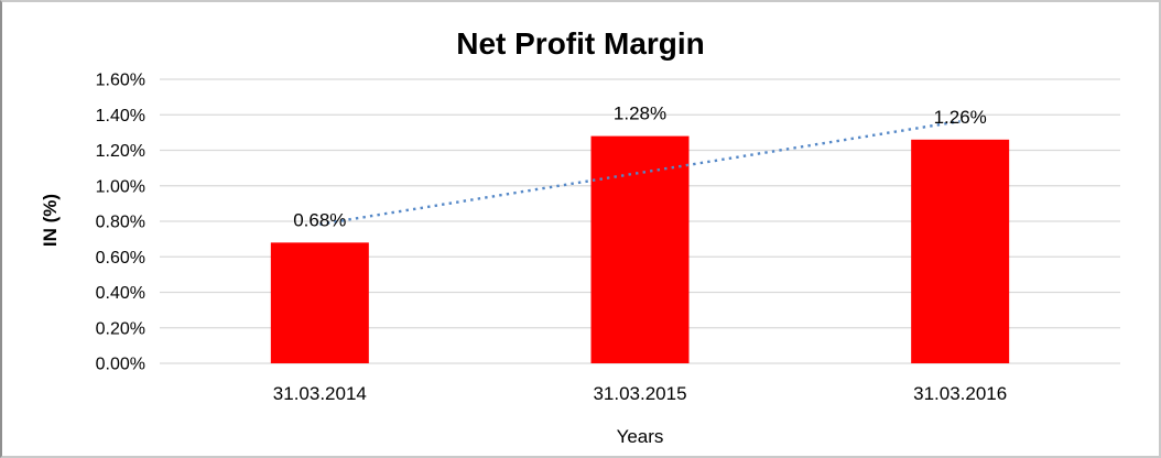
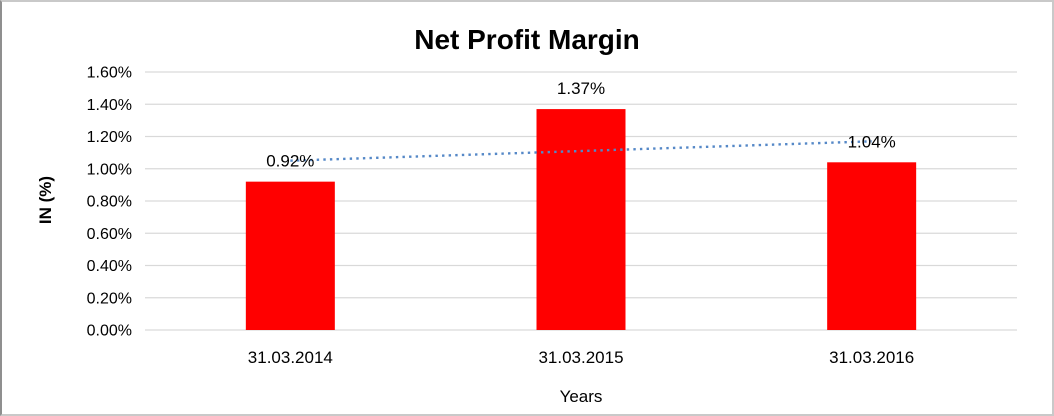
31.03.2014: 0.68% -> 0.92%
31.03.2015: 1.28% -> 1.37%
31.03.2016: 1.26% -> 1.04%
